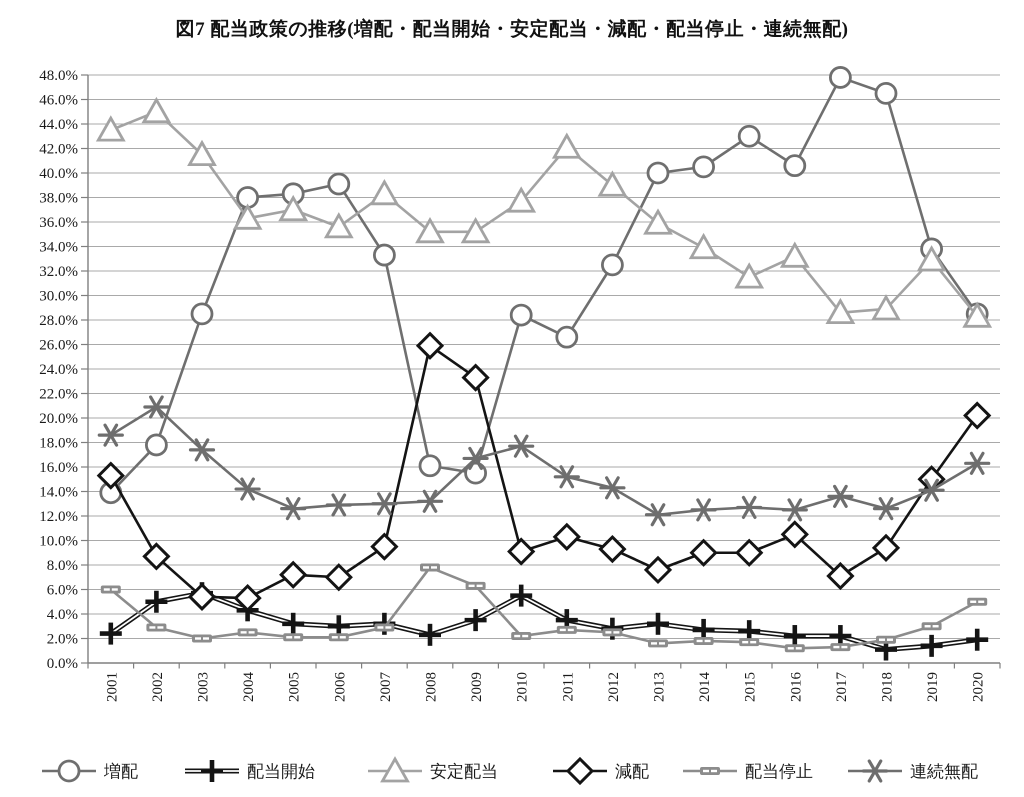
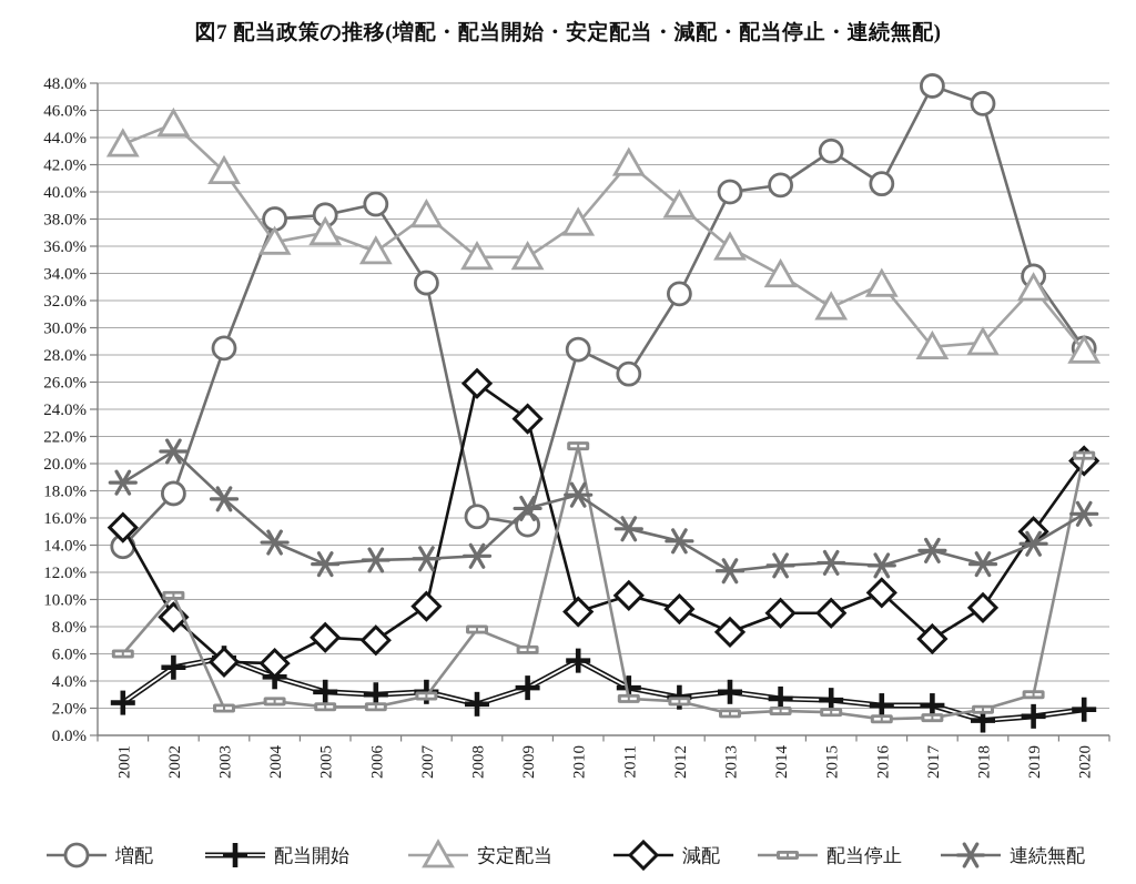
配当停止/2002: 2.9% -> 10.3%
配当停止/2010: 2.2% -> 21.3%
配当停止/2020: 5.0% -> 20.6%
